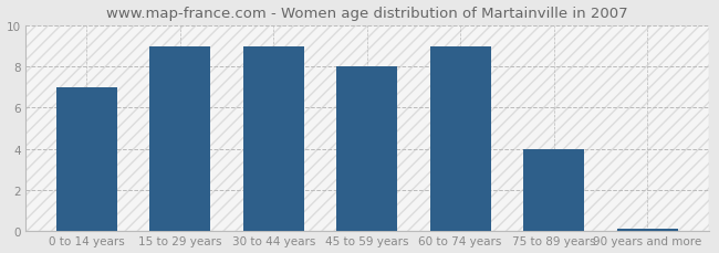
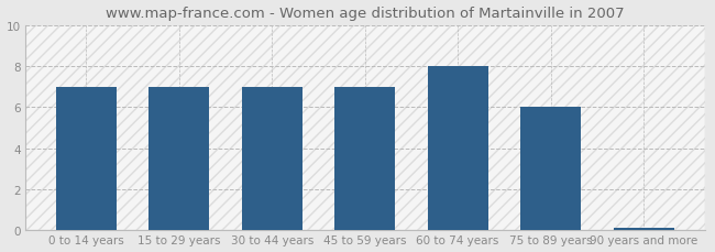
15 to 29 years: 9.0 -> 7.0
30 to 44 years: 9.0 -> 7.0
45 to 59 years: 8.0 -> 7.0
60 to 74 years: 9.0 -> 8.0
75 to 89 years: 4.0 -> 6.0
